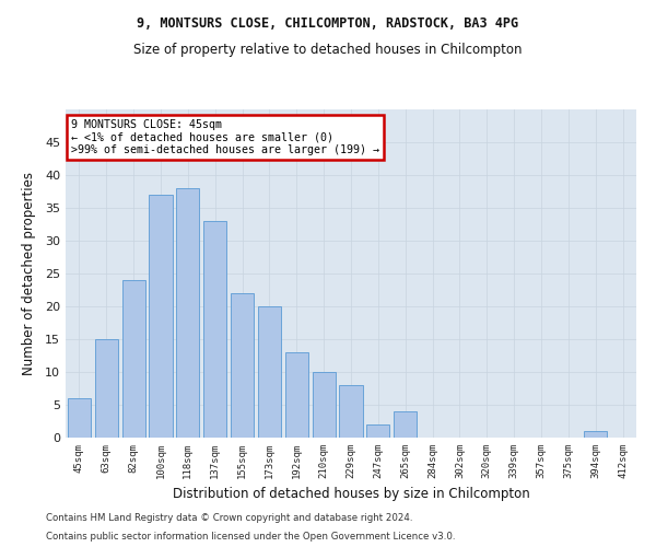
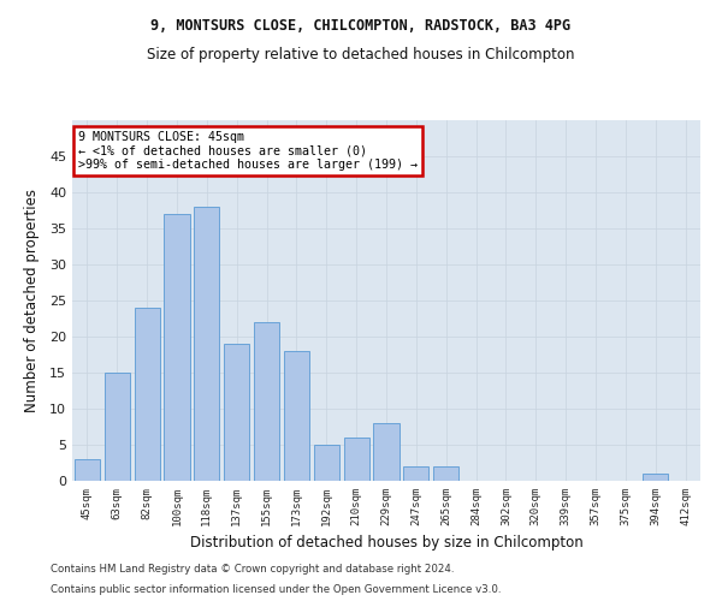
45sqm: 6 -> 3
137sqm: 33 -> 19
173sqm: 20 -> 18
192sqm: 13 -> 5
210sqm: 10 -> 6
265sqm: 4 -> 2
